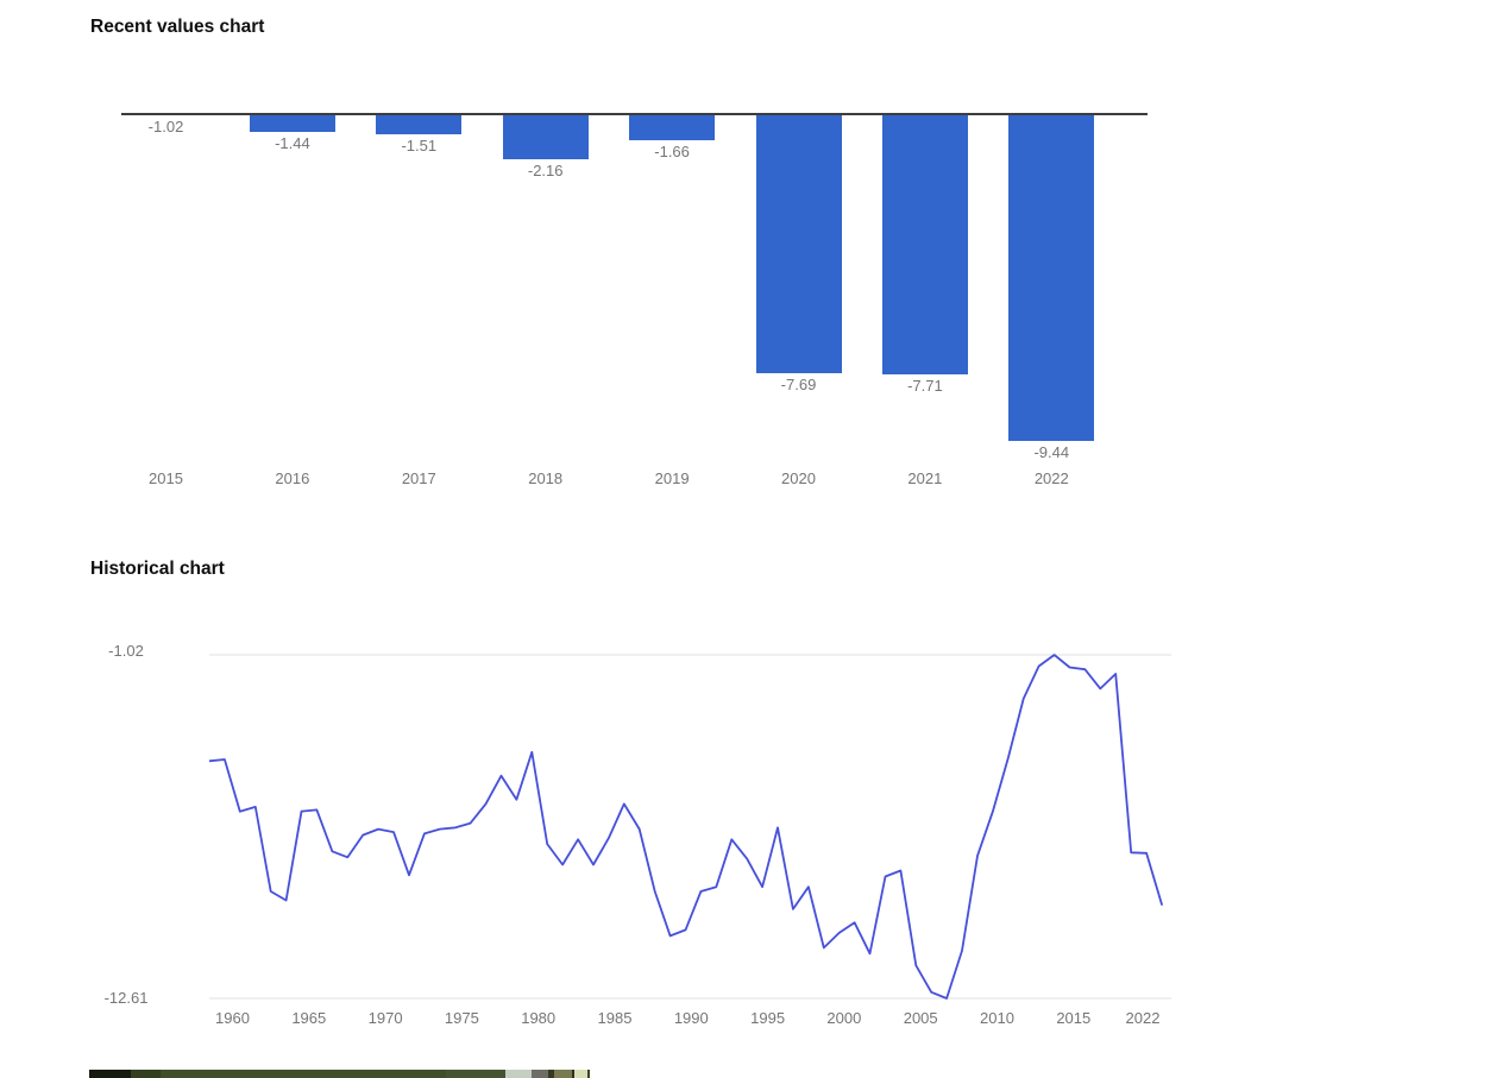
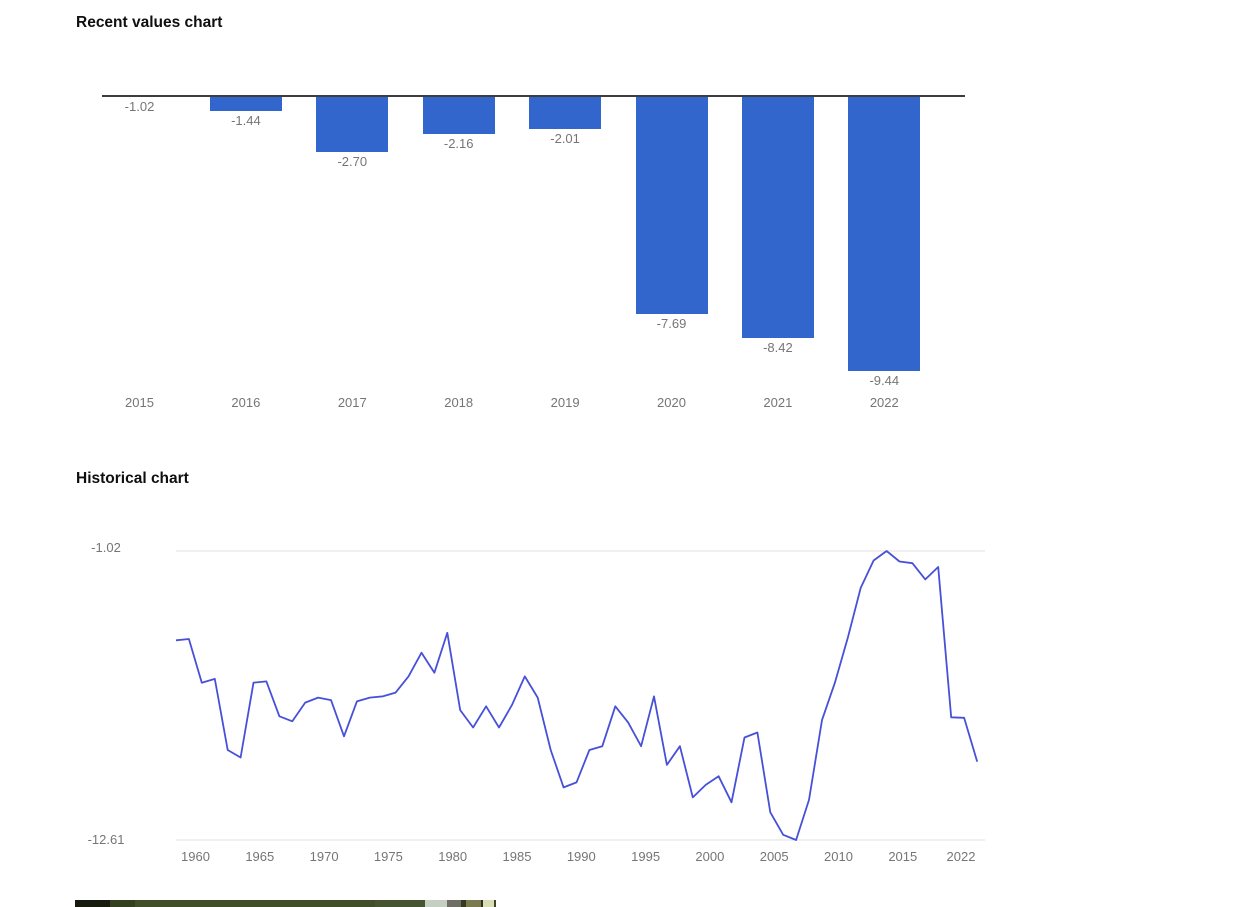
Recent values chart/2017: -1.51 -> -2.70
Recent values chart/2019: -1.66 -> -2.01
Recent values chart/2021: -7.71 -> -8.42
